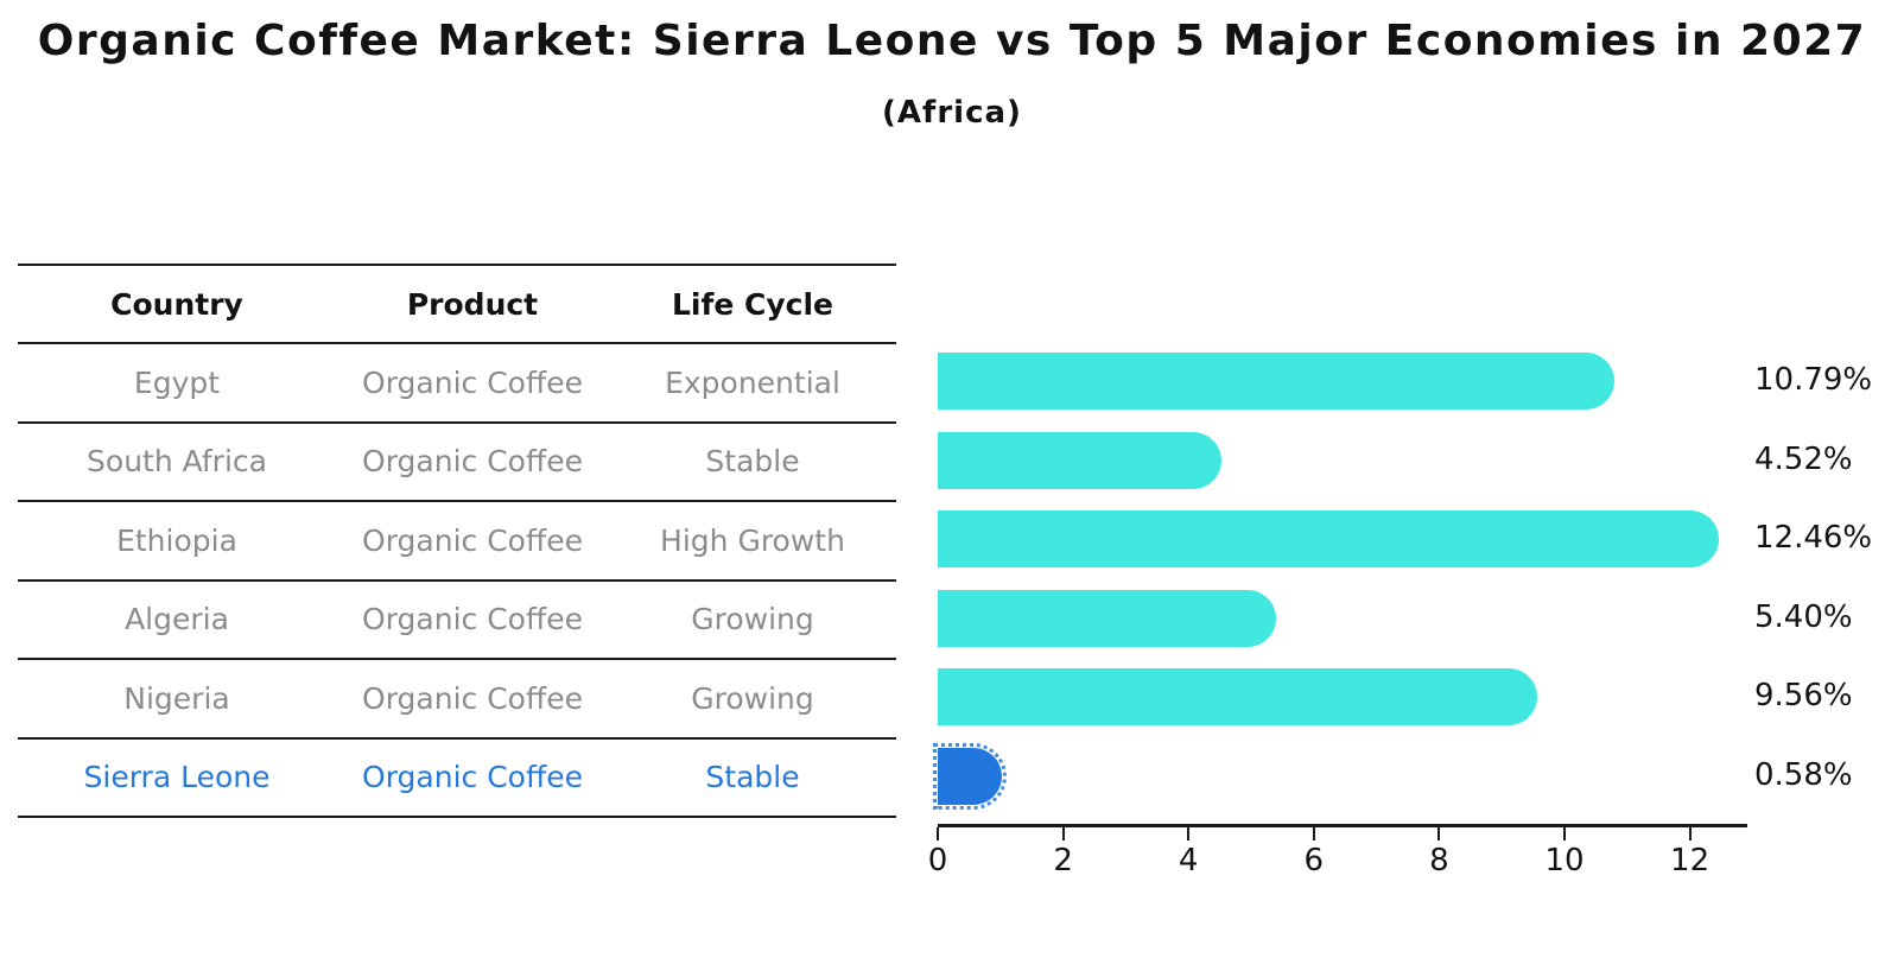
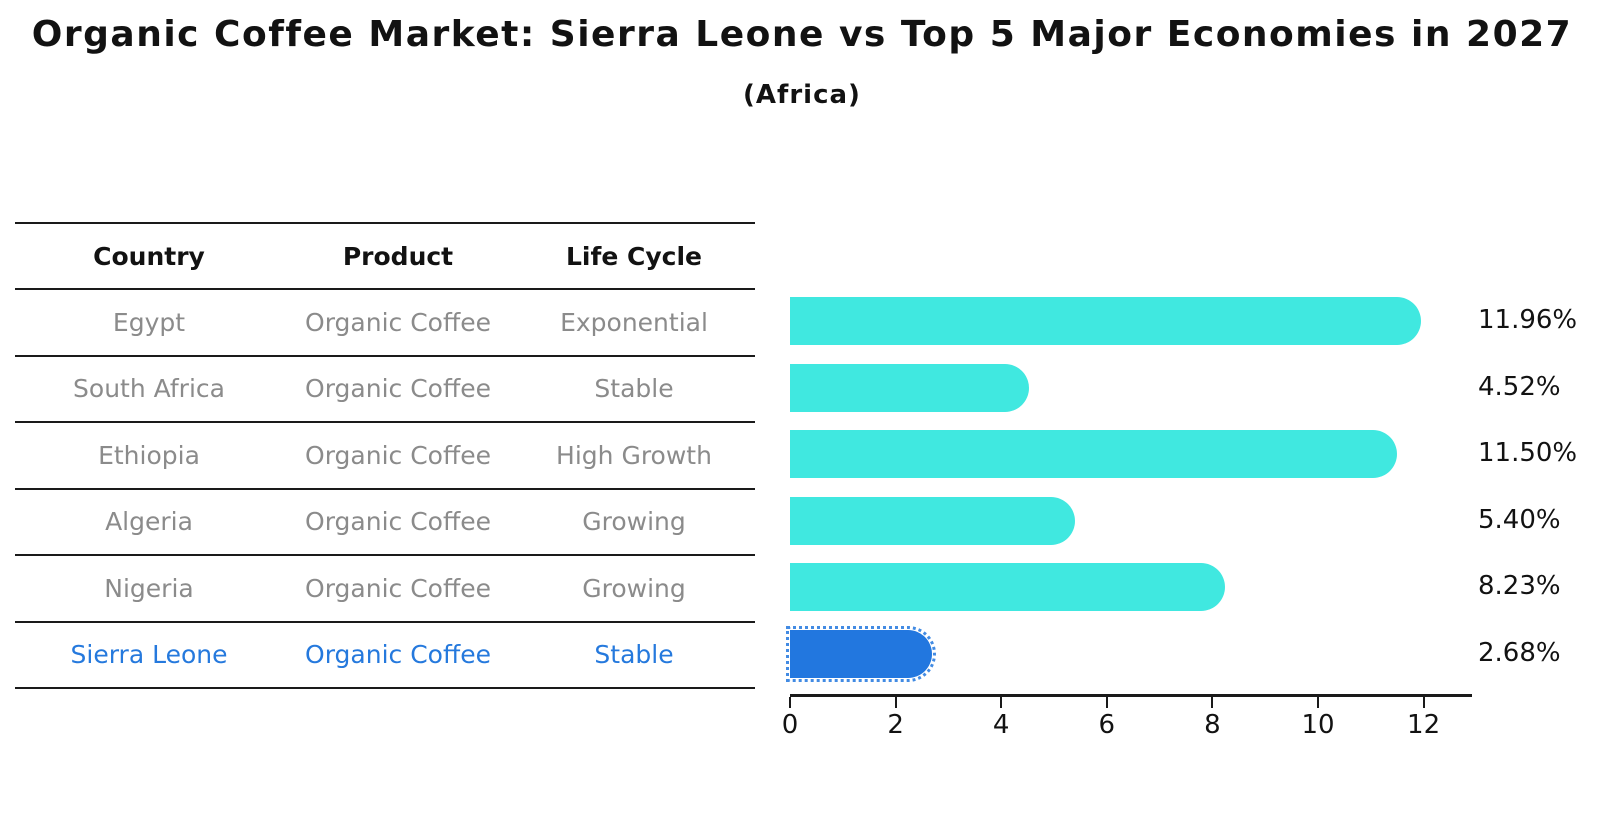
Egypt: 10.79% -> 11.96%
Ethiopia: 12.46% -> 11.50%
Nigeria: 9.56% -> 8.23%
Sierra Leone: 0.58% -> 2.68%
